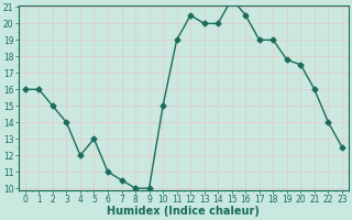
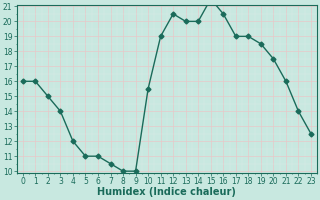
5: 13.0 -> 11.0
10: 15.0 -> 15.5
19: 17.8 -> 18.5
